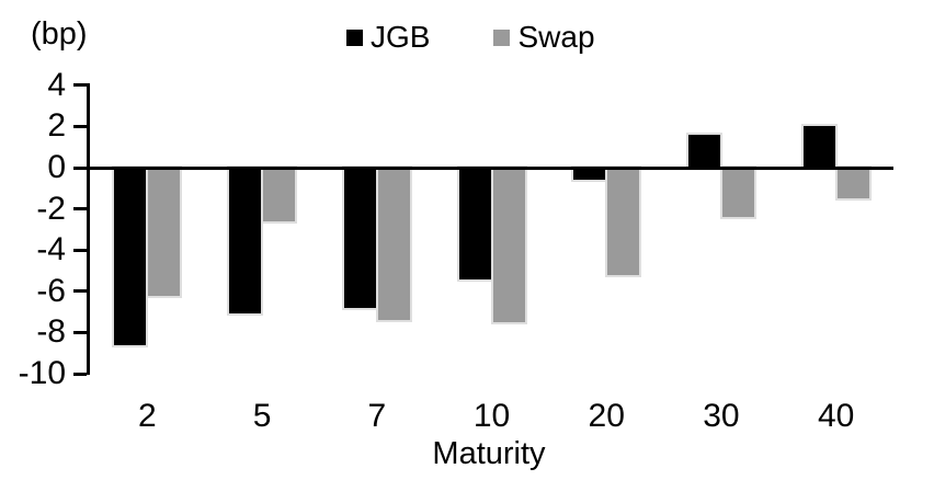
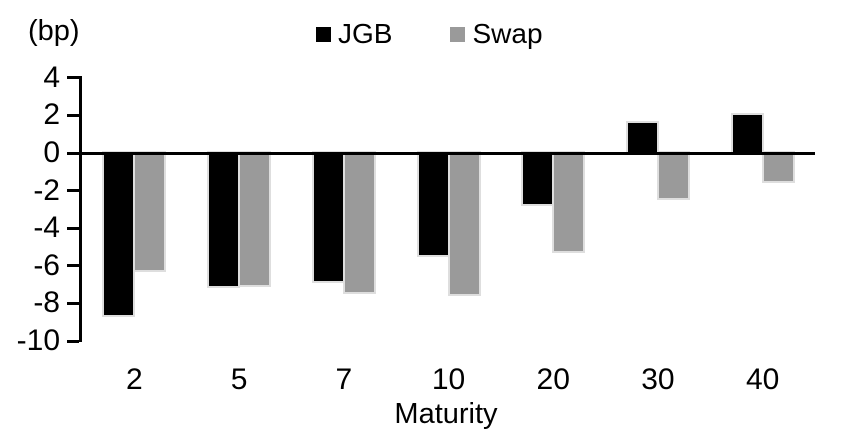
Swap/5: -2.6 -> -7.0
JGB/20: -0.6 -> -2.7
